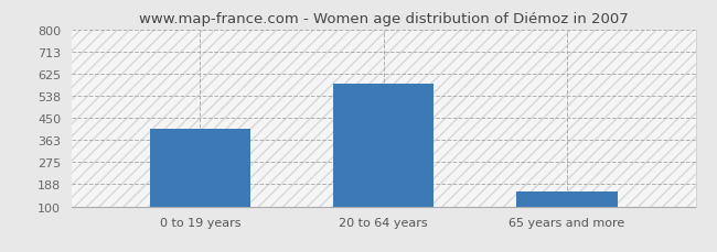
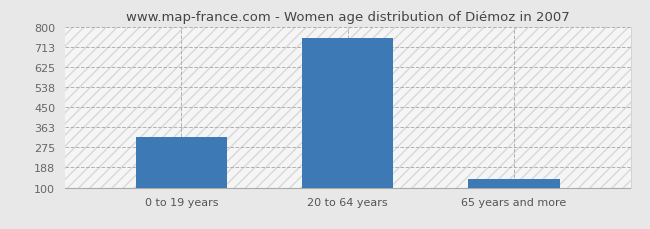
0 to 19 years: 405 -> 320
20 to 64 years: 585 -> 752
65 years and more: 160 -> 136
